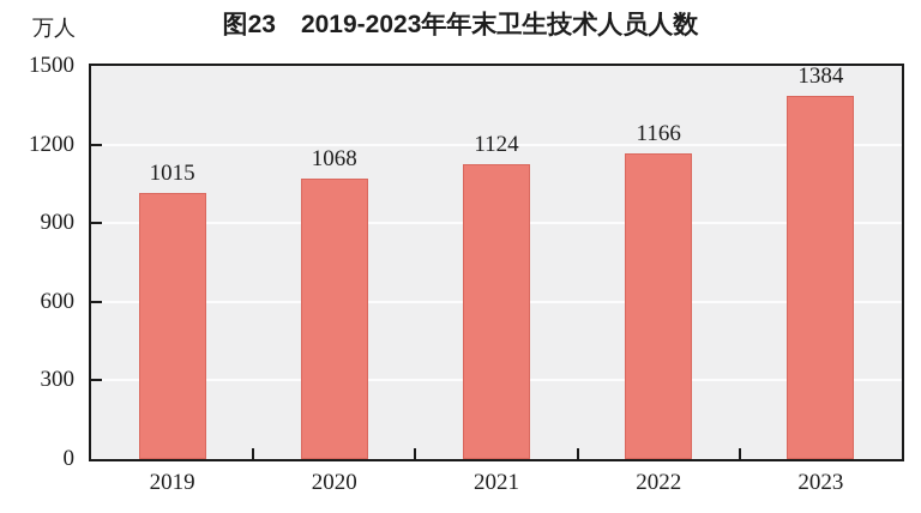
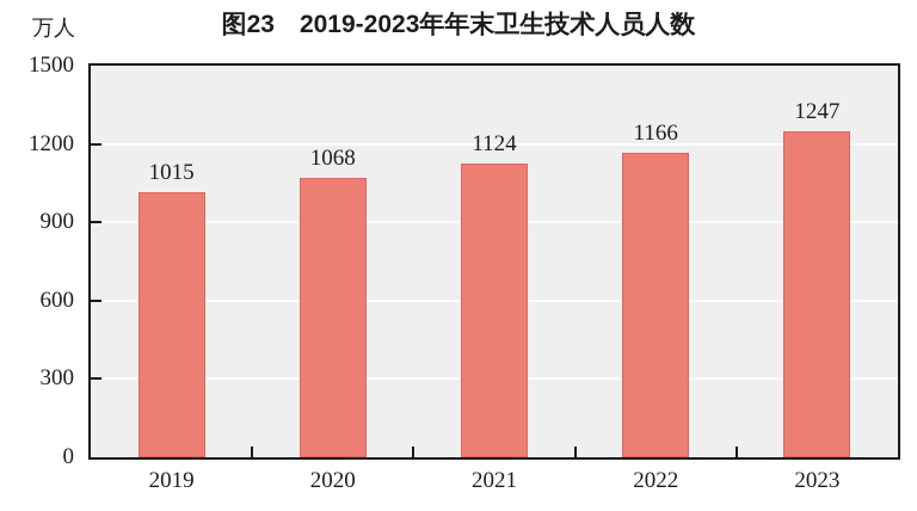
2023: 1384 -> 1247
